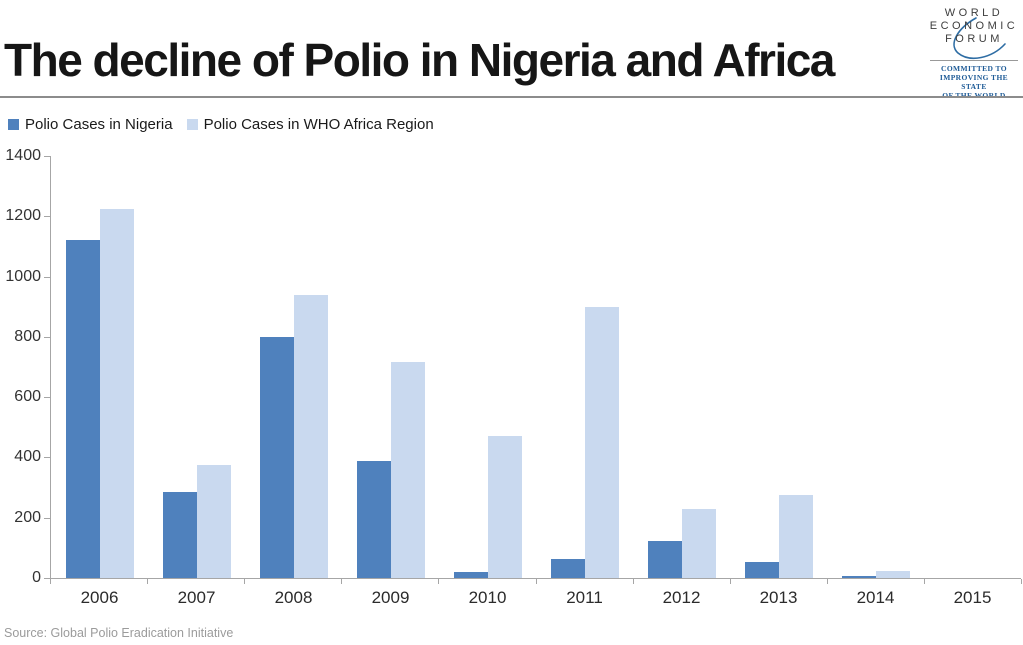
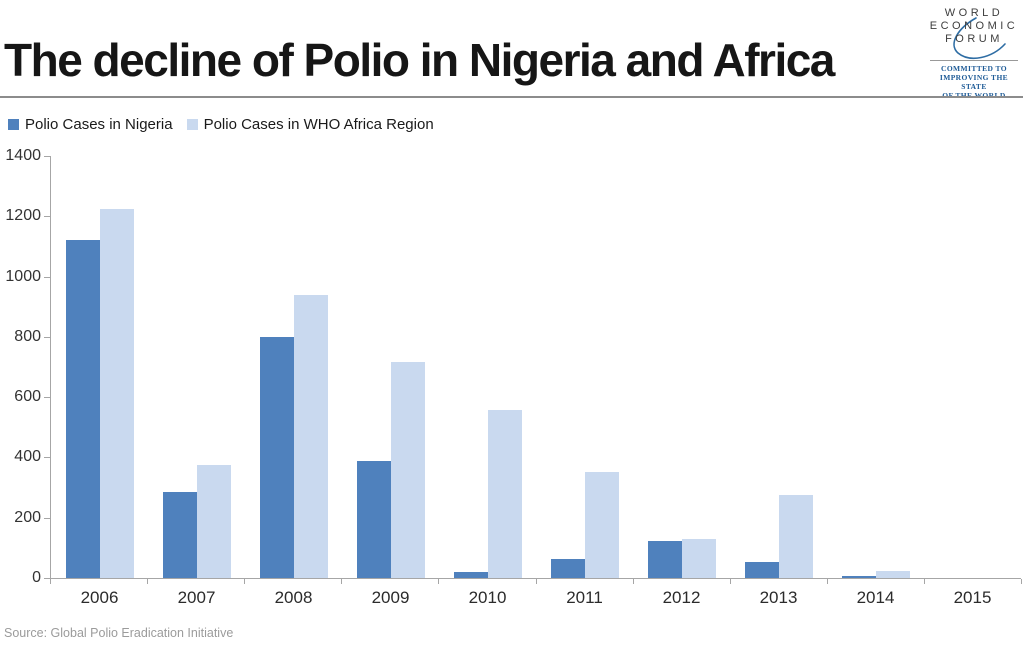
Polio Cases in WHO Africa Region/2010: 470 -> 560
Polio Cases in WHO Africa Region/2011: 900 -> 350
Polio Cases in WHO Africa Region/2012: 230 -> 130
